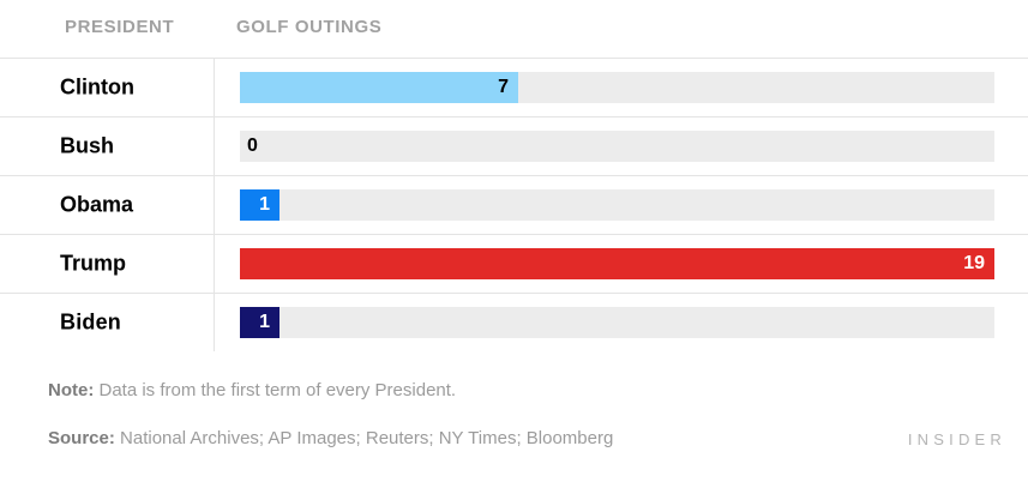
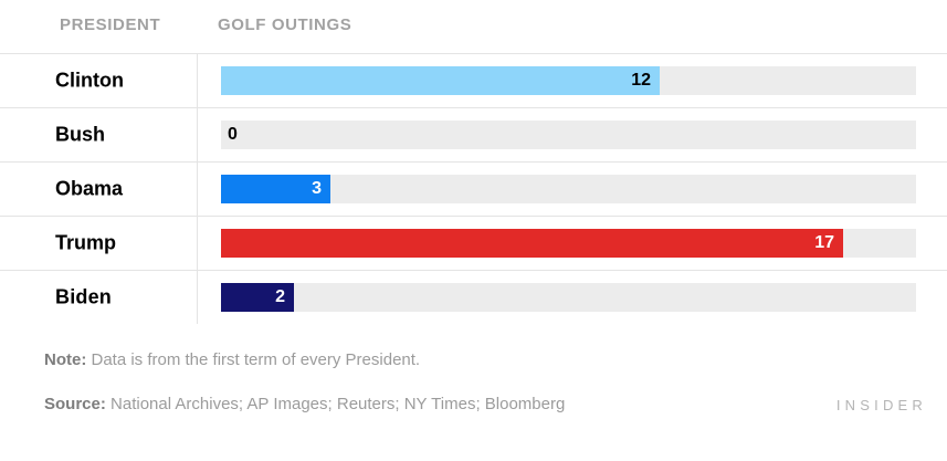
Clinton: 7 -> 12
Obama: 1 -> 3
Trump: 19 -> 17
Biden: 1 -> 2
